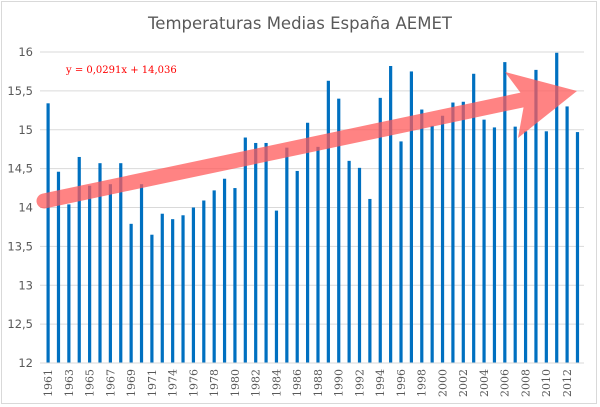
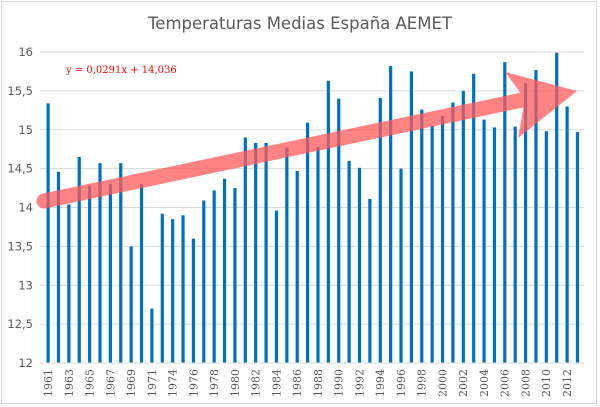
1969: 13.8 -> 13.5
1971: 13.7 -> 12.7
1976: 14.0 -> 13.6
1996: 14.8 -> 14.5
2002: 15.4 -> 15.5
2008: 15.0 -> 15.6
